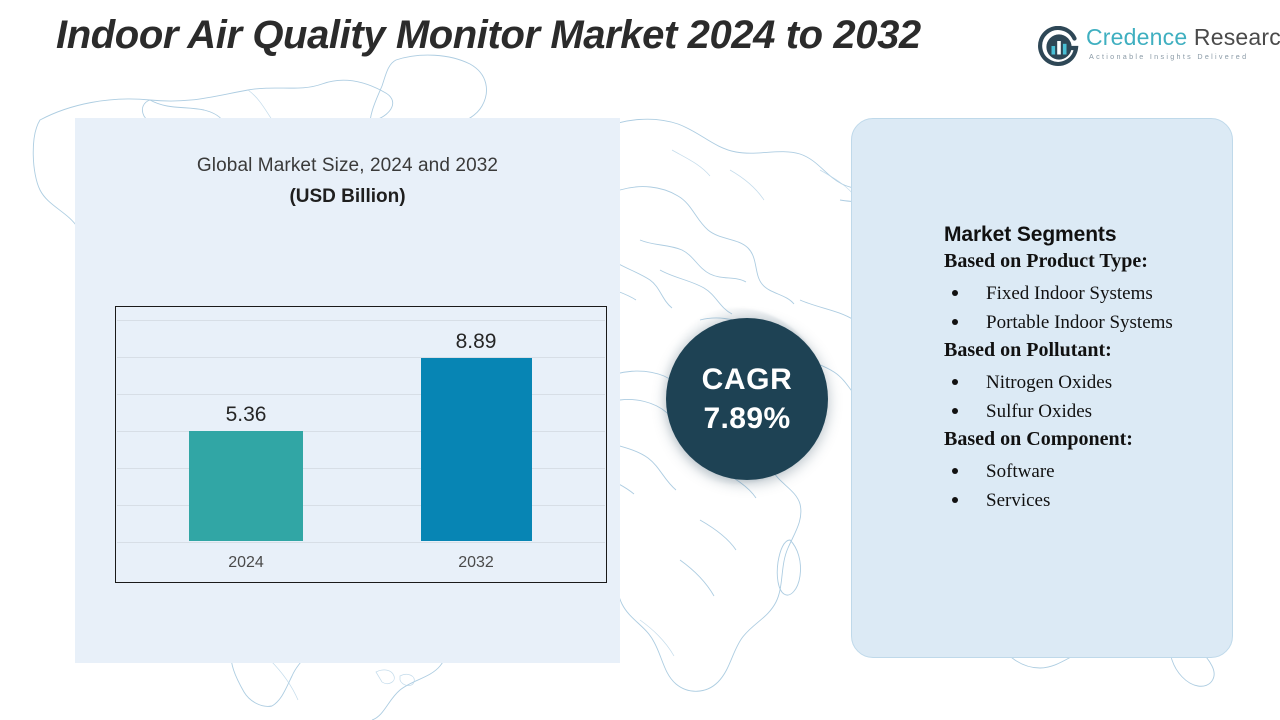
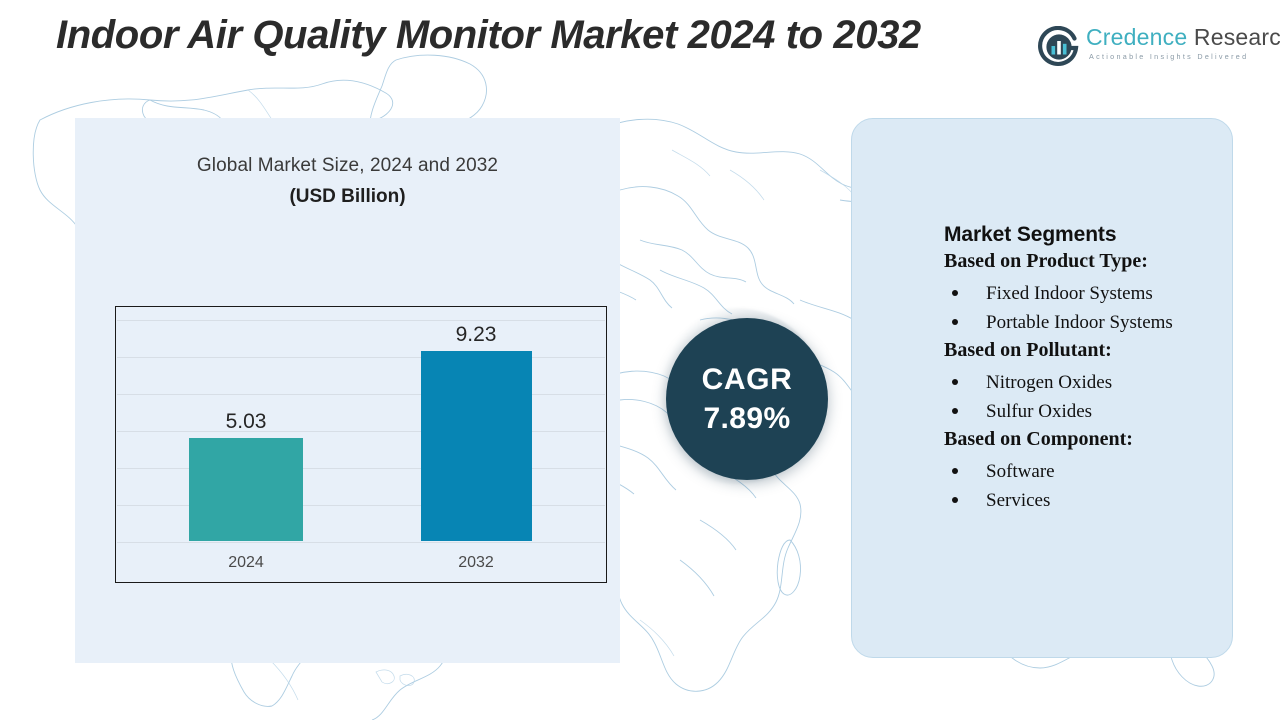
2024: 5.36 -> 5.03
2032: 8.89 -> 9.23
